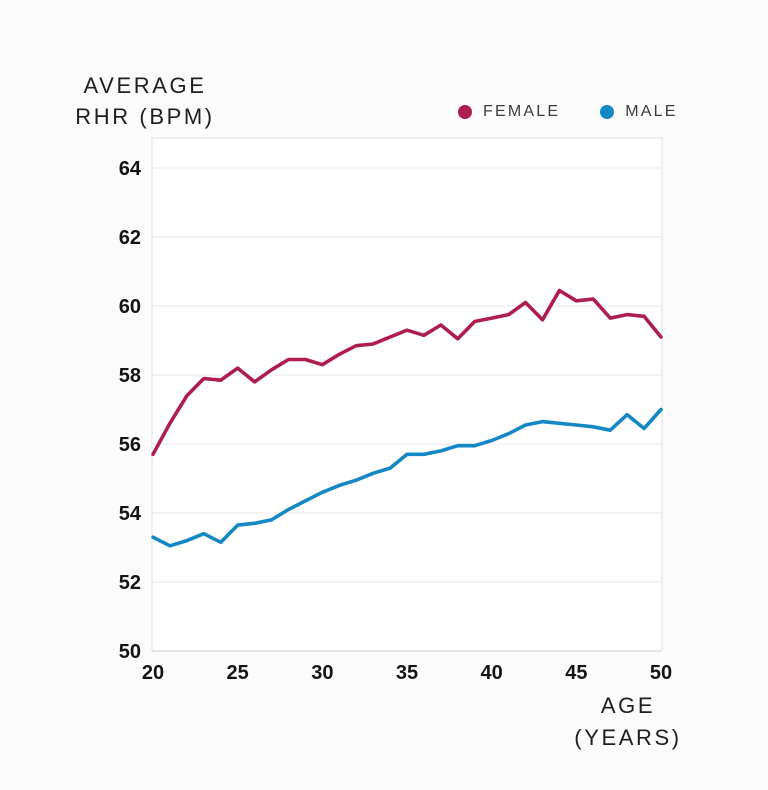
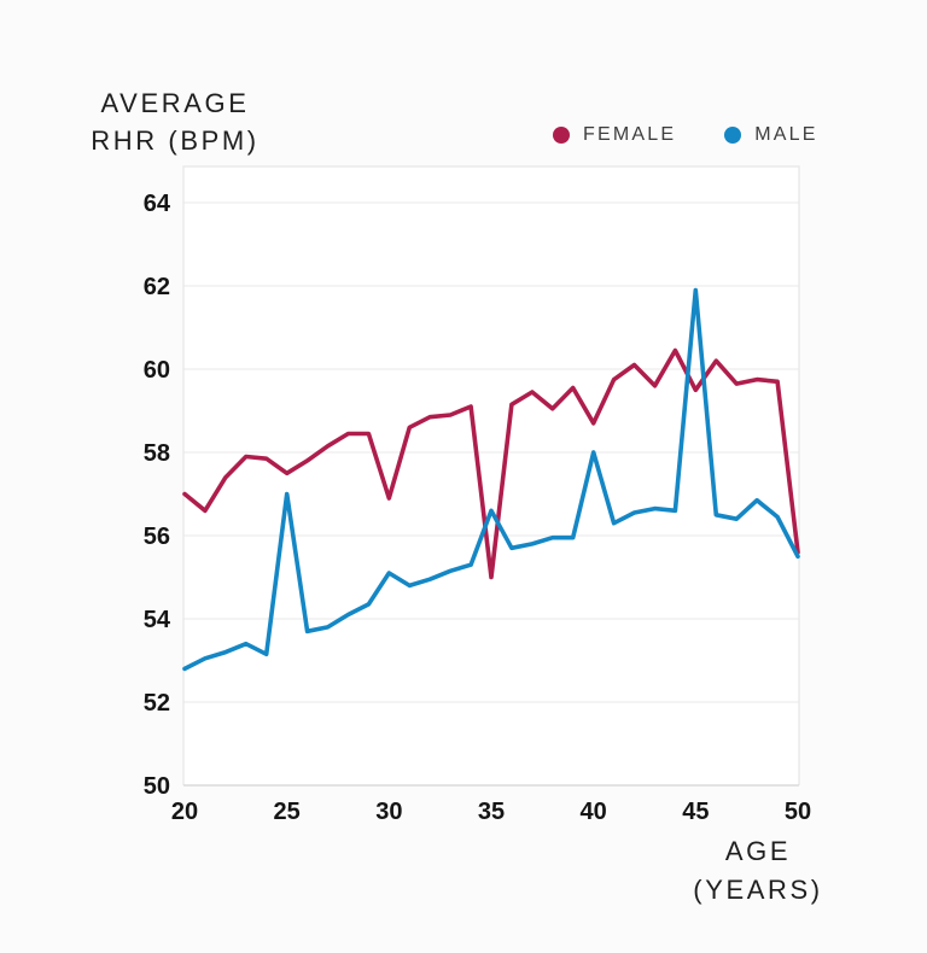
FEMALE/20: 55.7 -> 57.0
MALE/20: 53.3 -> 52.8
FEMALE/25: 58.2 -> 57.5
MALE/25: 53.6 -> 57.0
FEMALE/30: 58.3 -> 56.9
MALE/30: 54.6 -> 55.1
FEMALE/35: 59.3 -> 55.0
MALE/35: 55.7 -> 56.6
FEMALE/40: 59.6 -> 58.7
MALE/40: 56.1 -> 58.0
FEMALE/45: 60.1 -> 59.5
MALE/45: 56.5 -> 61.9
FEMALE/50: 59.1 -> 55.6
MALE/50: 57.0 -> 55.5
